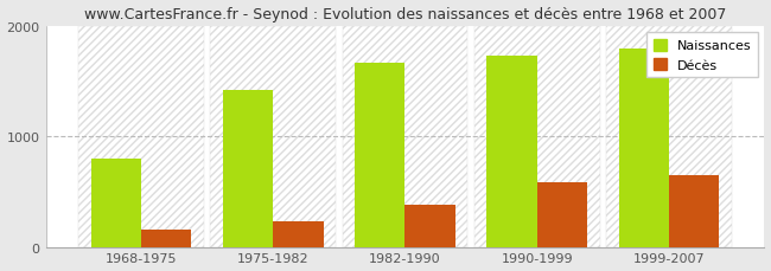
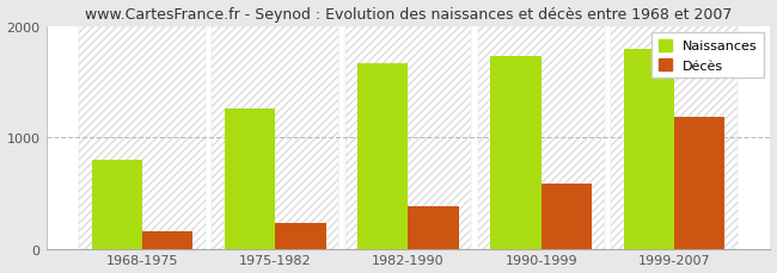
Naissances/1975-1982: 1420 -> 1260
Décès/1999-2007: 640 -> 1180
